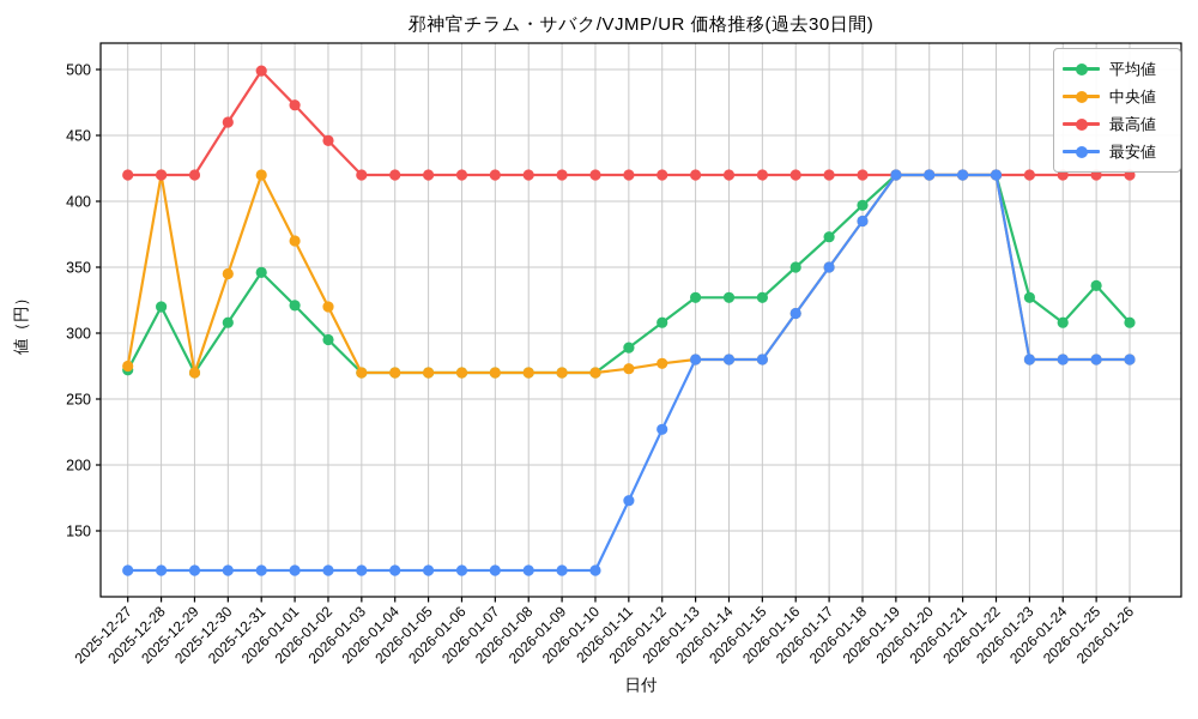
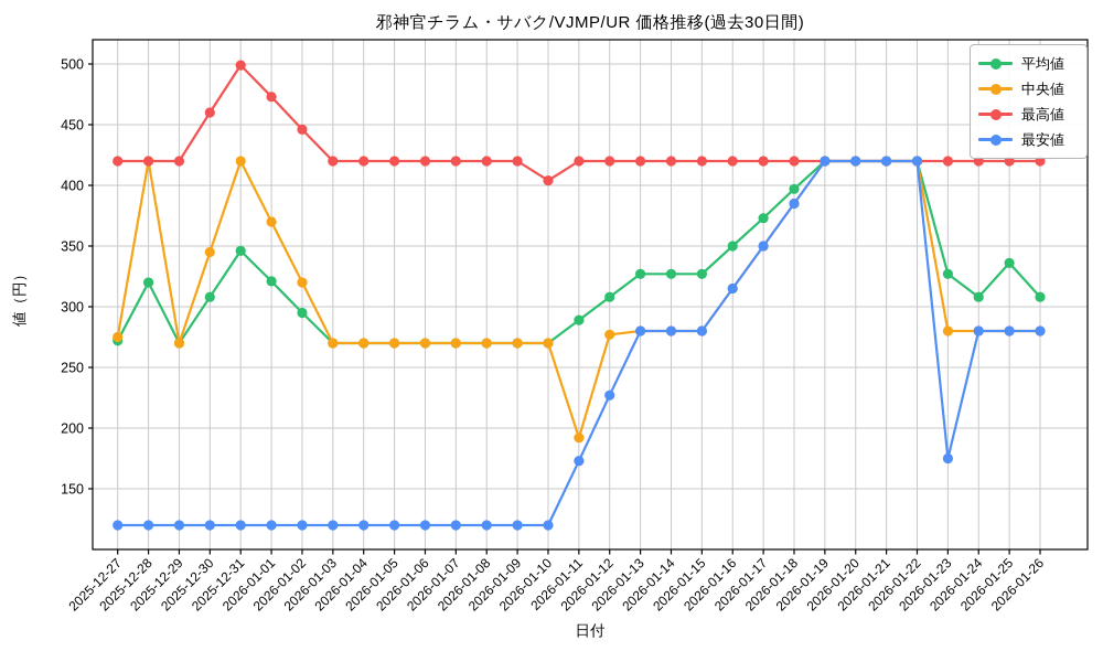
最高値/2026-01-10: 420 -> 404
中央値/2026-01-11: 273 -> 192
最安値/2026-01-23: 280 -> 175
